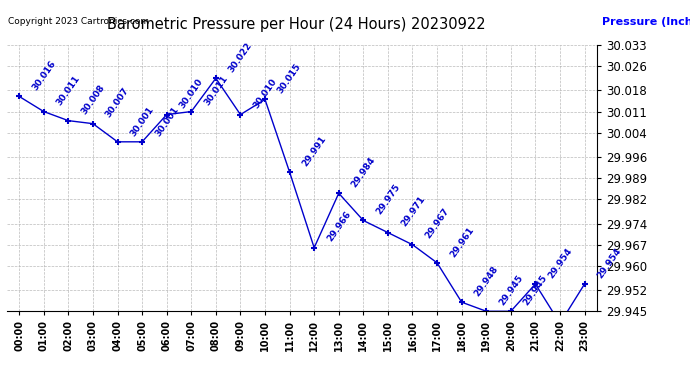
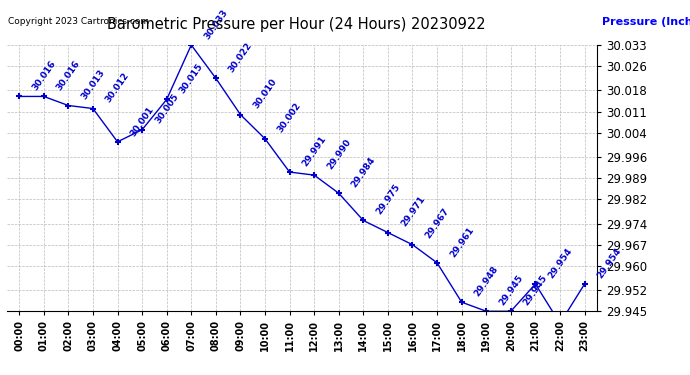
01:00: 30.011 -> 30.016
02:00: 30.008 -> 30.013
03:00: 30.007 -> 30.012
05:00: 30.001 -> 30.005
06:00: 30.010 -> 30.015
07:00: 30.011 -> 30.033
10:00: 30.015 -> 30.002
12:00: 29.966 -> 29.990
